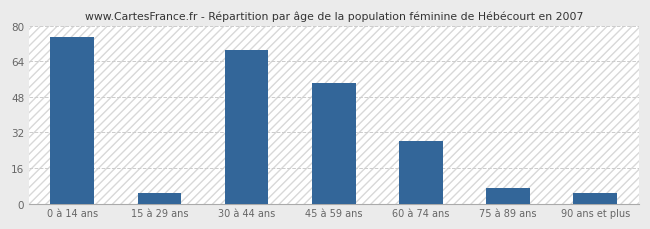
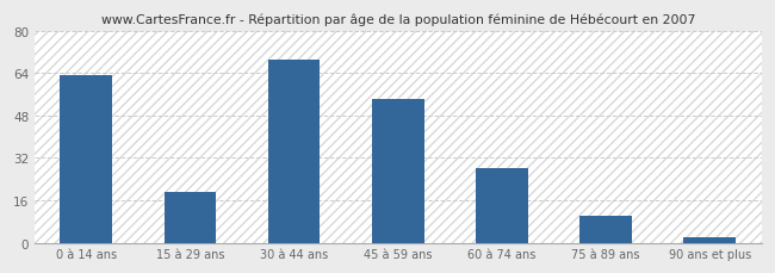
0 à 14 ans: 75 -> 63
15 à 29 ans: 5 -> 19
75 à 89 ans: 7 -> 10
90 ans et plus: 5 -> 2
